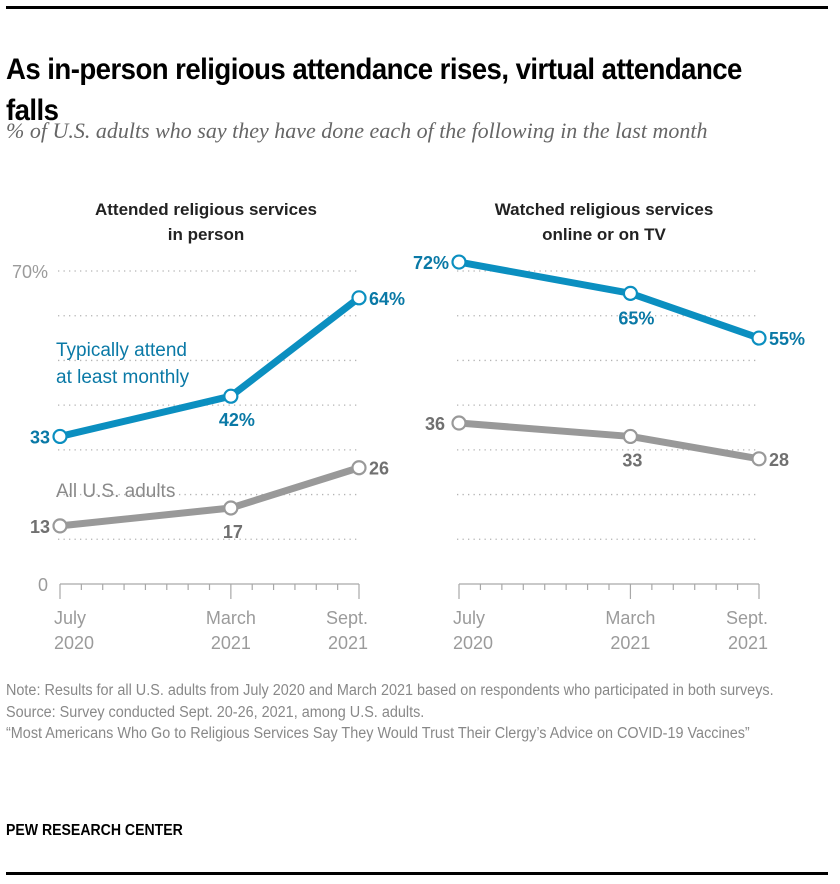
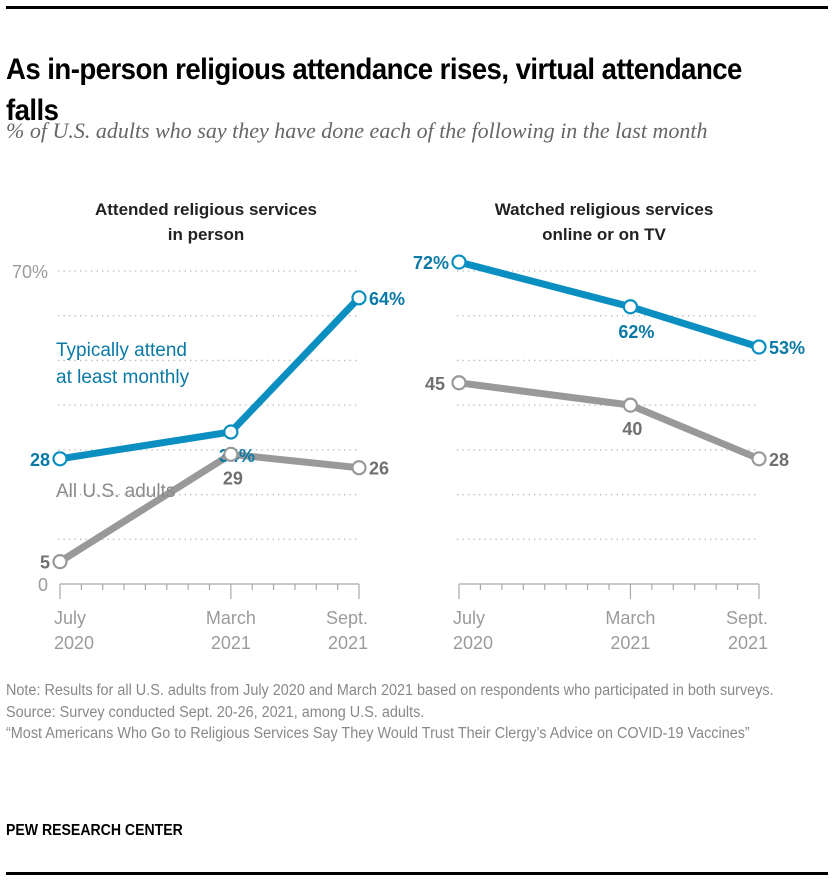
Attended religious services in person/Typically attend at least monthly/July 2020: 33 -> 28
Attended religious services in person/All U.S. adults/July 2020: 13 -> 5
Attended religious services in person/Typically attend at least monthly/March 2021: 42% -> 34%
Attended religious services in person/All U.S. adults/March 2021: 17 -> 29
Watched religious services online or on TV/All U.S. adults/July 2020: 36 -> 45
Watched religious services online or on TV/Typically attend at least monthly/March 2021: 65% -> 62%
Watched religious services online or on TV/All U.S. adults/March 2021: 33 -> 40
Watched religious services online or on TV/Typically attend at least monthly/Sept. 2021: 55% -> 53%
